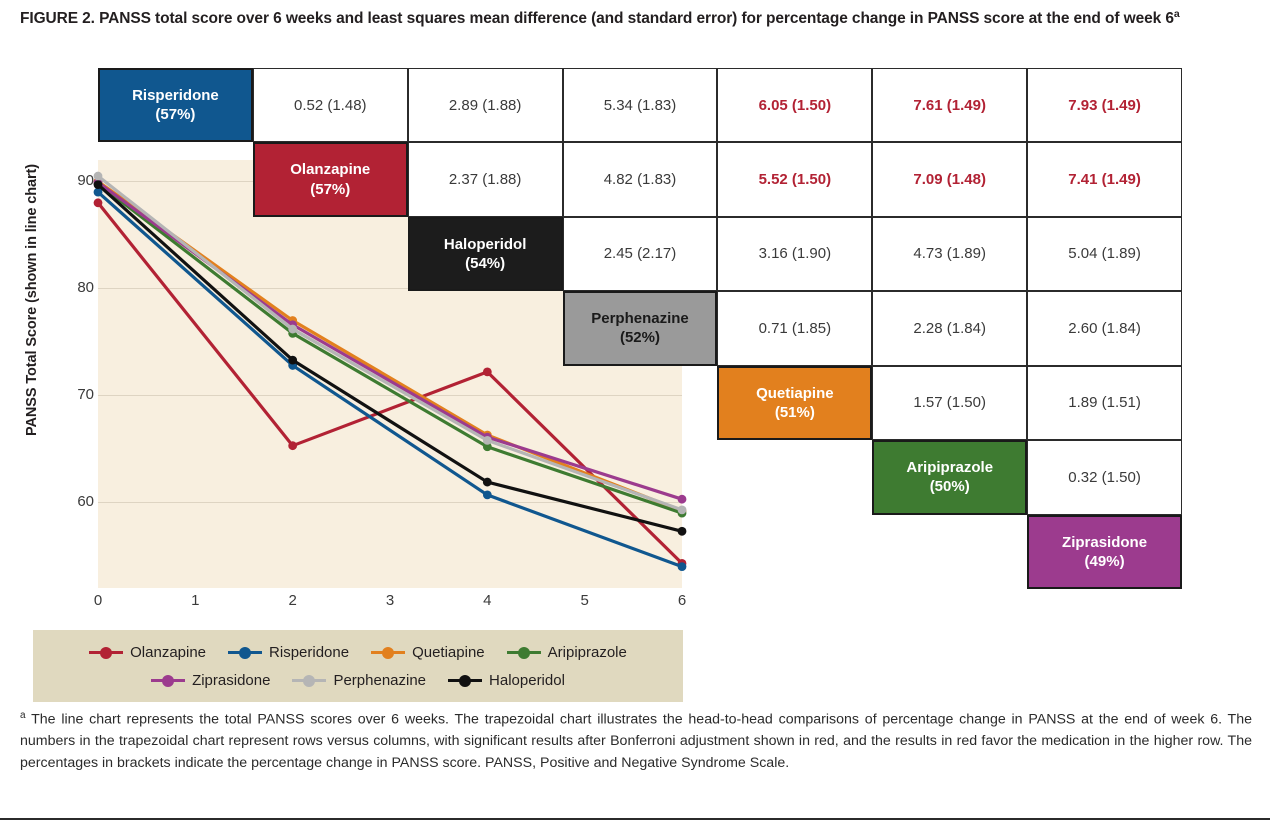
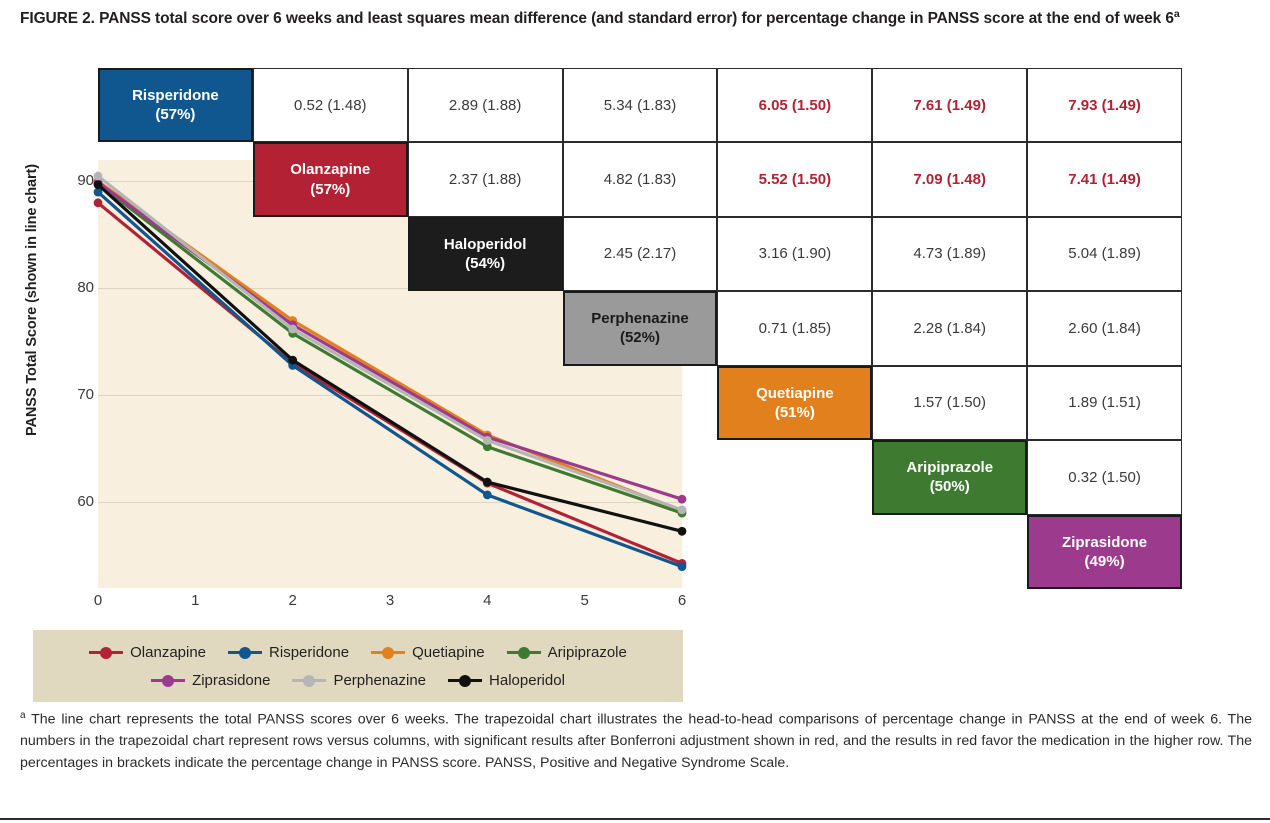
Olanzapine/2: 65.3 -> 73.0
Olanzapine/4: 72.2 -> 61.8
